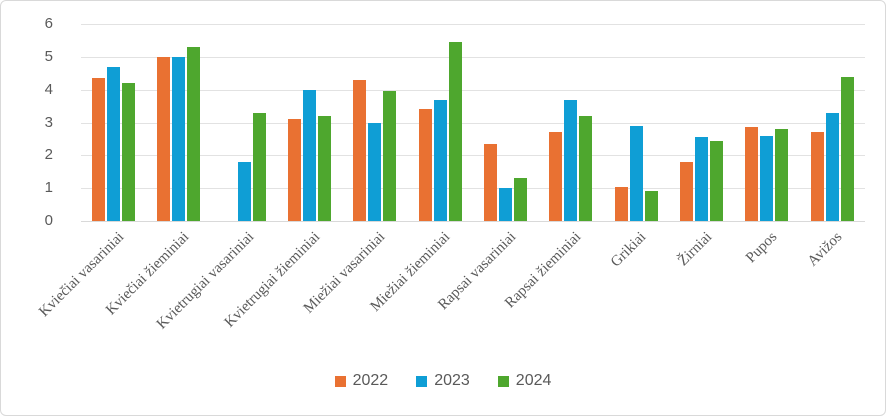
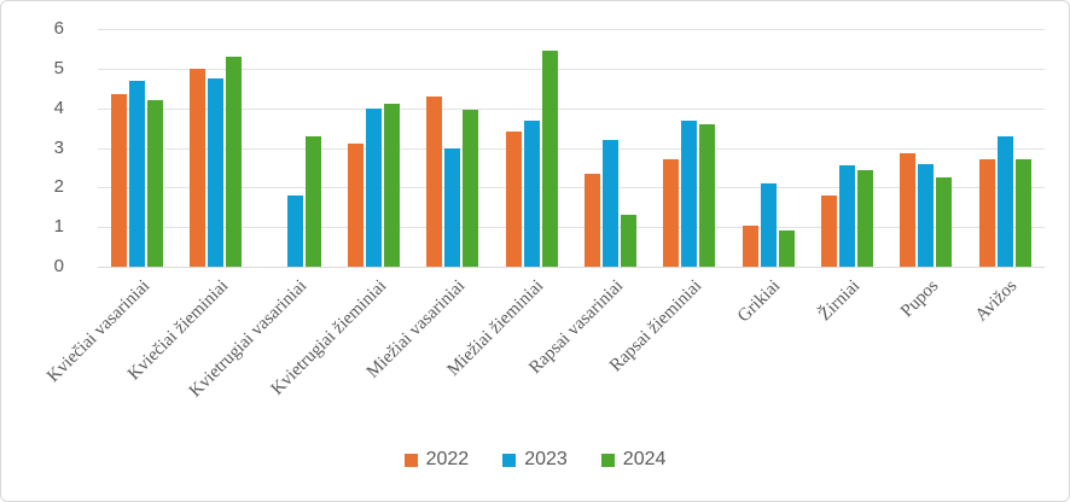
2023/Kviečiai žieminiai: 5.0 -> 4.8
2024/Kvietrugiai žieminiai: 3.2 -> 4.1
2023/Rapsai vasariniai: 1.0 -> 3.2
2024/Rapsai žieminiai: 3.2 -> 3.6
2023/Grikiai: 2.9 -> 2.1
2024/Pupos: 2.8 -> 2.2
2024/Avižos: 4.4 -> 2.7
